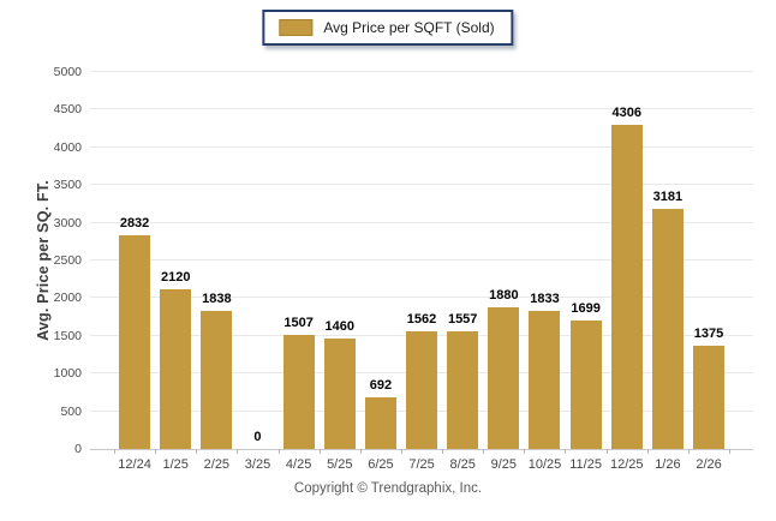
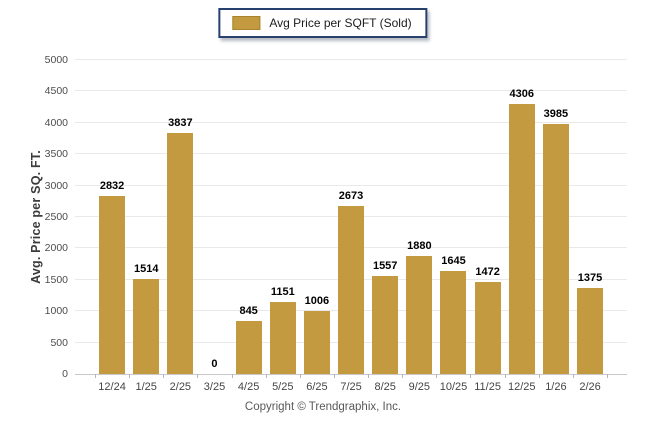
1/25: 2120 -> 1514
2/25: 1838 -> 3837
4/25: 1507 -> 845
5/25: 1460 -> 1151
6/25: 692 -> 1006
7/25: 1562 -> 2673
10/25: 1833 -> 1645
11/25: 1699 -> 1472
1/26: 3181 -> 3985
